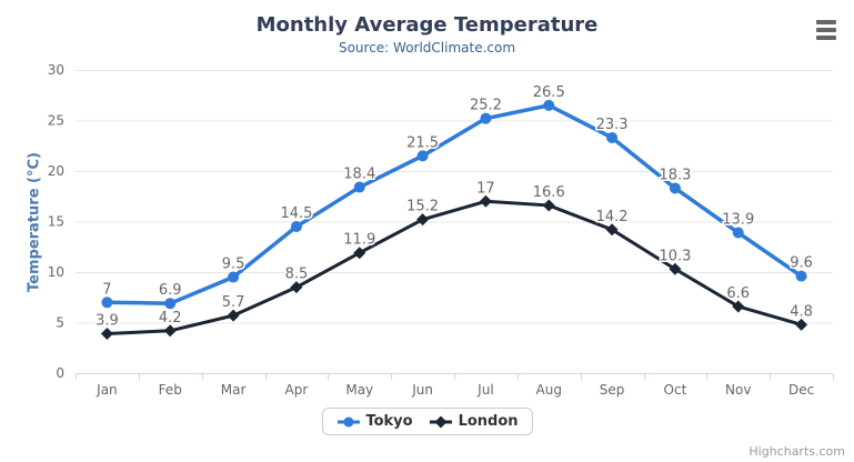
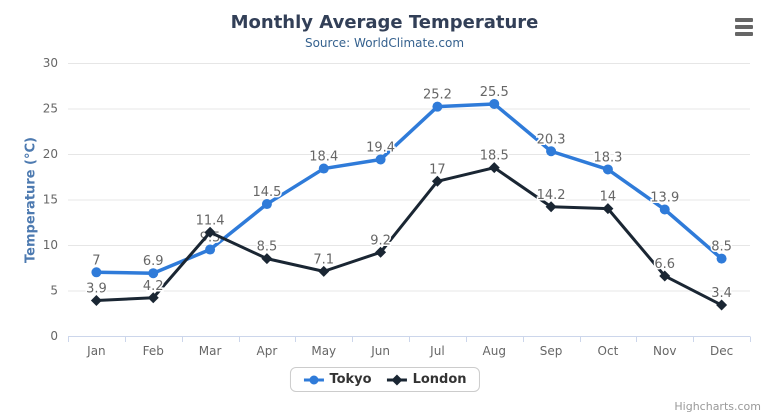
London/Mar: 5.7 -> 11.4
London/May: 11.9 -> 7.1
Tokyo/Jun: 21.5 -> 19.4
London/Jun: 15.2 -> 9.2
Tokyo/Aug: 26.5 -> 25.5
London/Aug: 16.6 -> 18.5
Tokyo/Sep: 23.3 -> 20.3
London/Oct: 10.3 -> 14
Tokyo/Dec: 9.6 -> 8.5
London/Dec: 4.8 -> 3.4
